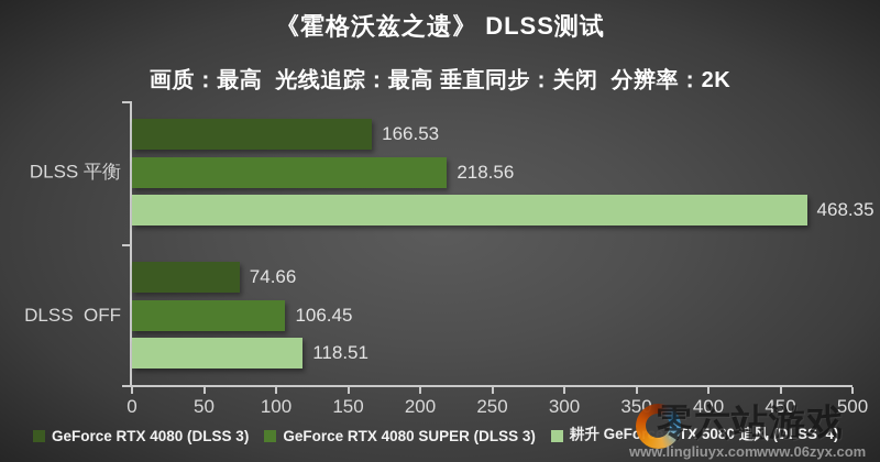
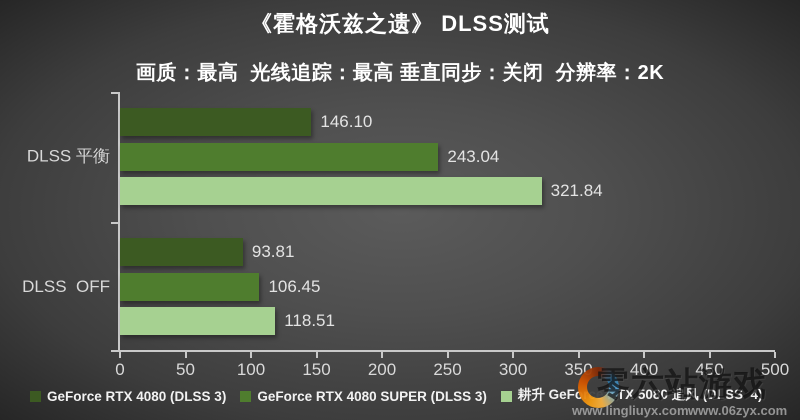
GeForce RTX 4080 (DLSS 3)/DLSS 平衡: 166.53 -> 146.10
GeForce RTX 4080 SUPER (DLSS 3)/DLSS 平衡: 218.56 -> 243.04
耕升 GeForce RTX 5080 追风 (DLSS 4)/DLSS 平衡: 468.35 -> 321.84
GeForce RTX 4080 (DLSS 3)/DLSS OFF: 74.66 -> 93.81
